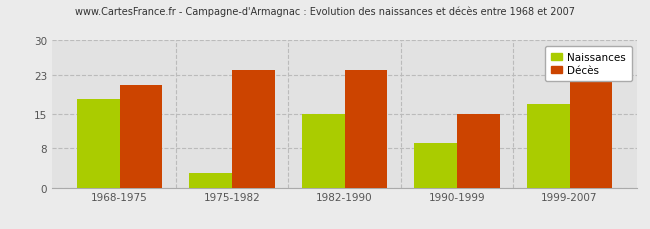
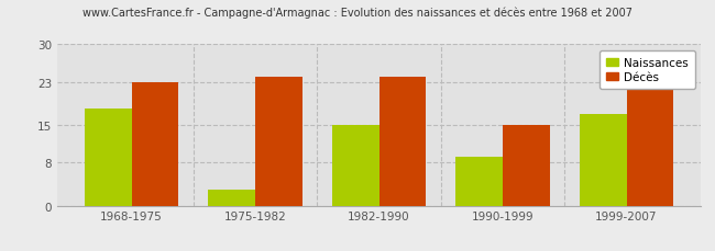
Décès/1968-1975: 21 -> 23
